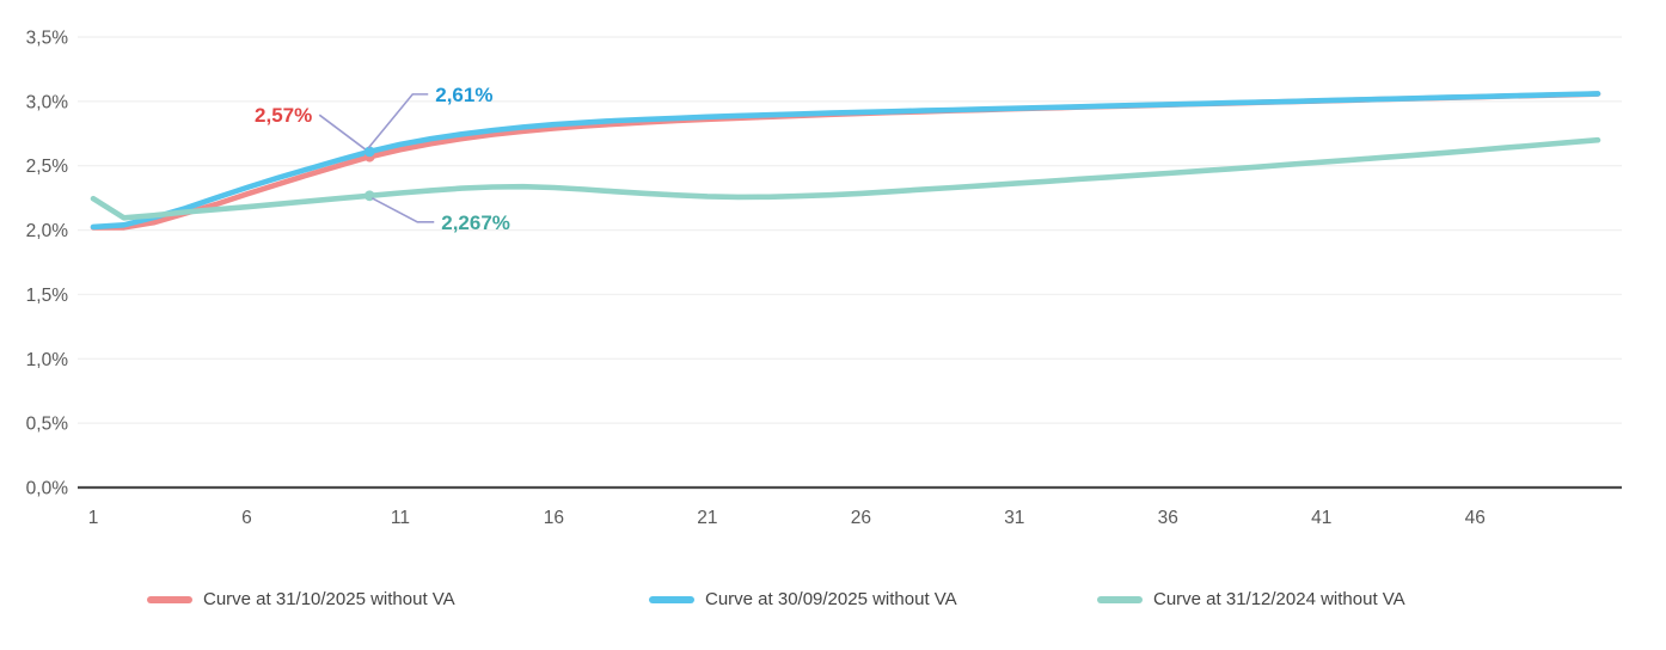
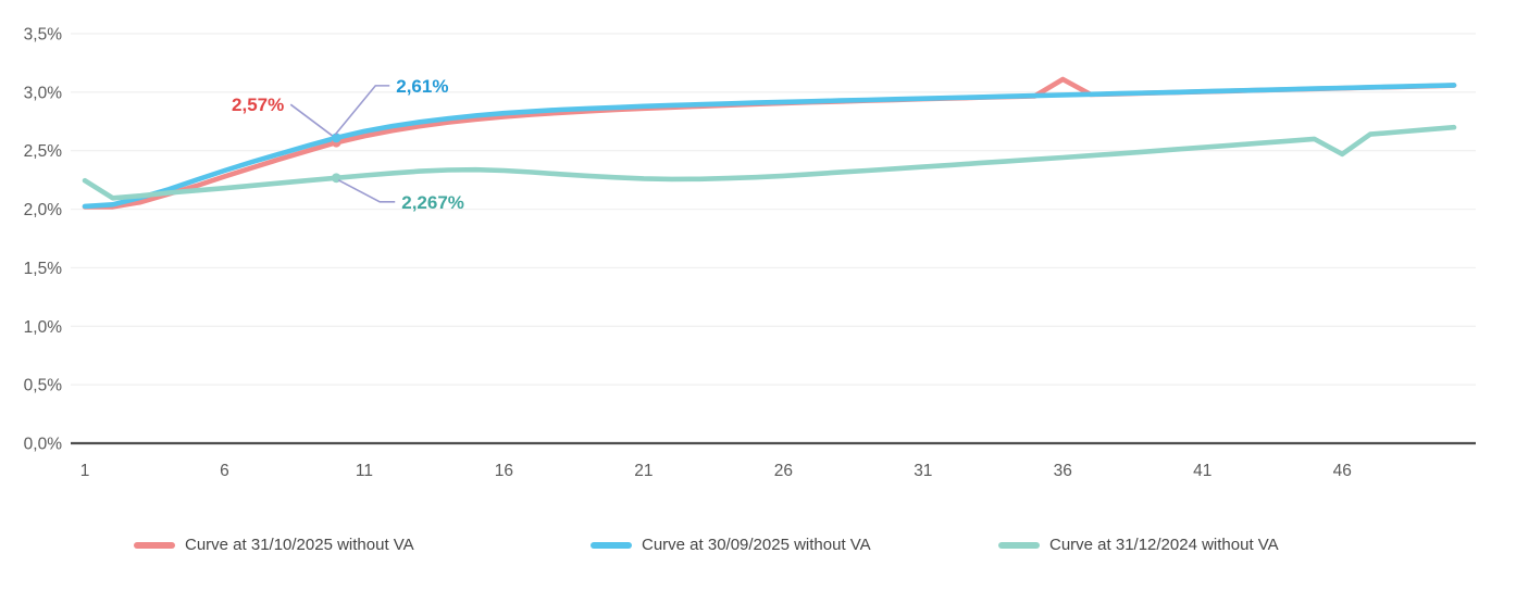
Curve at 31/10/2025 without VA/36: 2,97% -> 3,11%
Curve at 31/12/2024 without VA/46: 2,62% -> 2,47%
